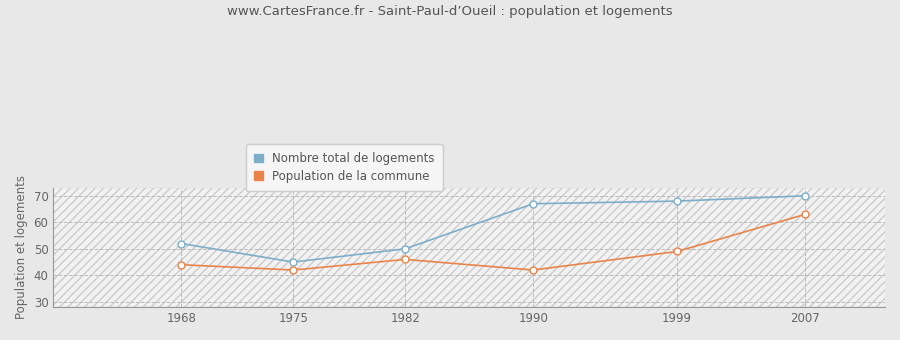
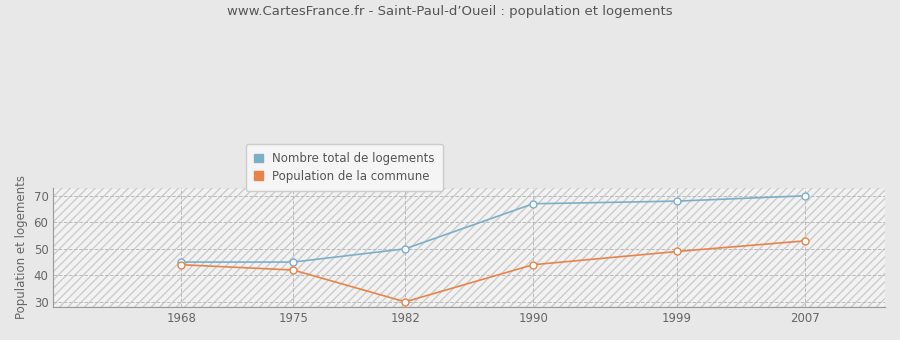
Nombre total de logements/1968: 52 -> 45
Population de la commune/1982: 46 -> 30
Population de la commune/1990: 42 -> 44
Population de la commune/2007: 63 -> 53
